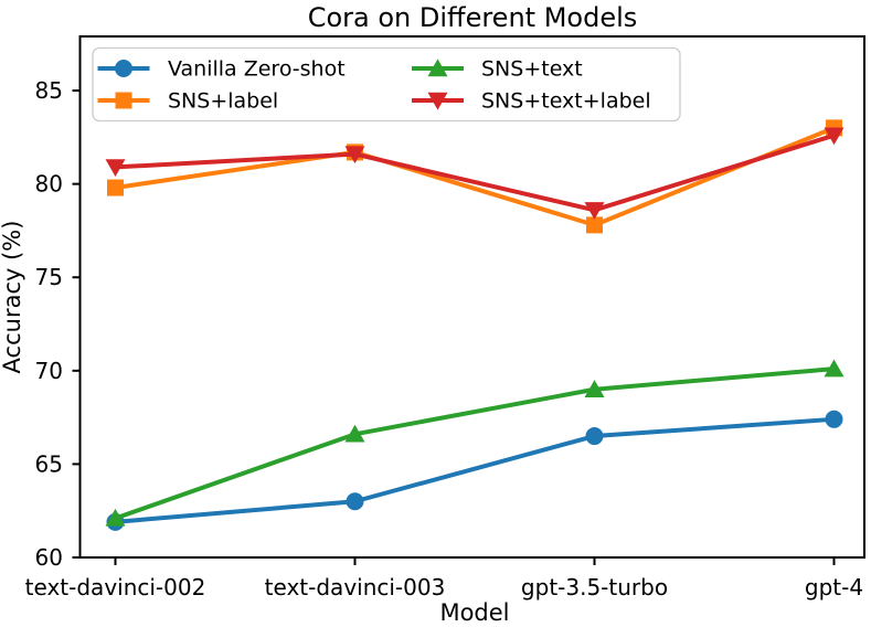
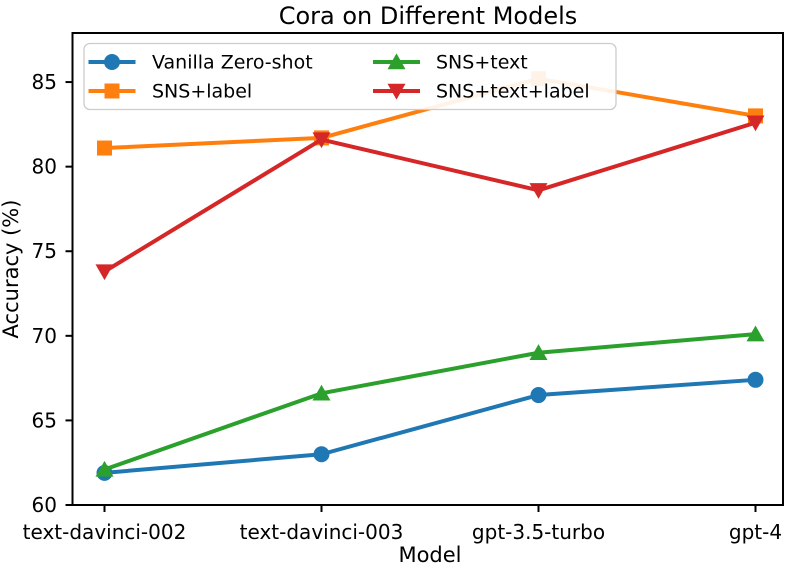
SNS+label/text-davinci-002: 79.8 -> 81.1
SNS+text+label/text-davinci-002: 80.9 -> 73.8
SNS+label/gpt-3.5-turbo: 77.8 -> 85.2
